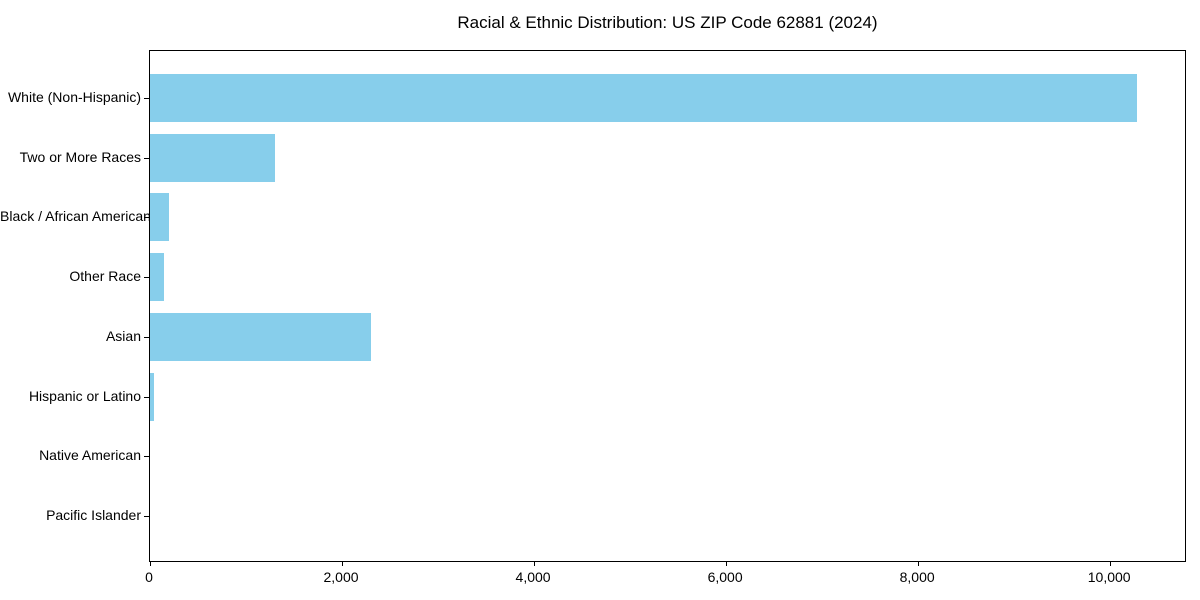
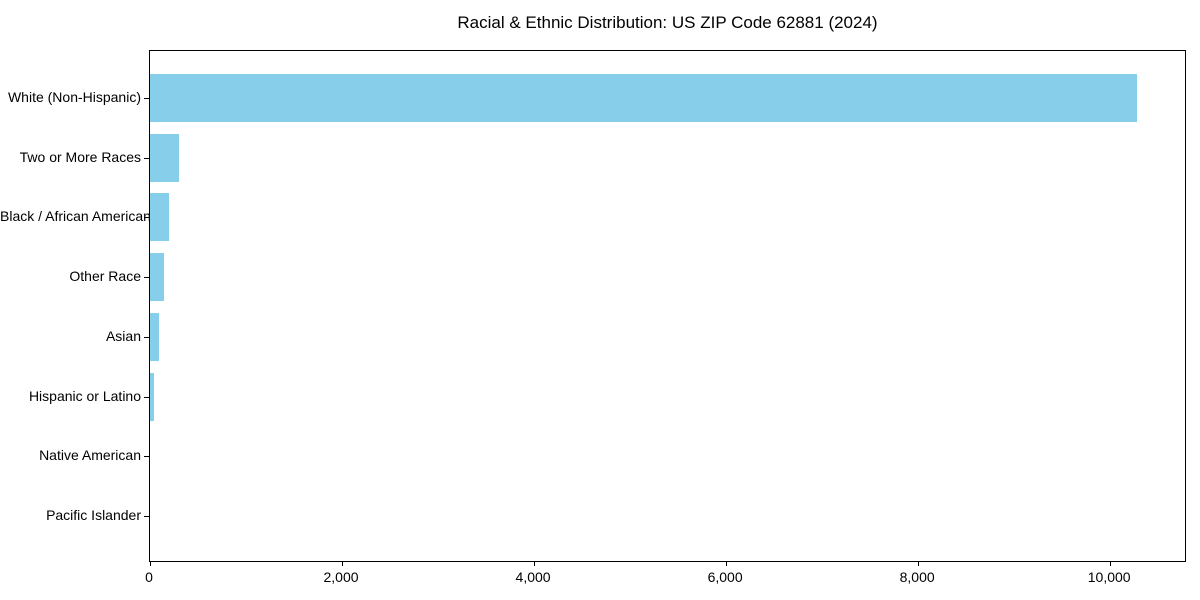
Two or More Races: 1300 -> 300
Asian: 2300 -> 100
